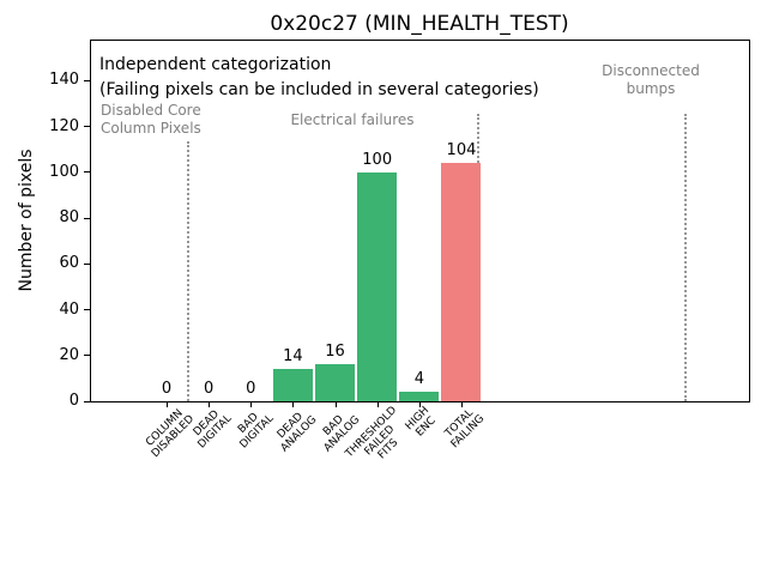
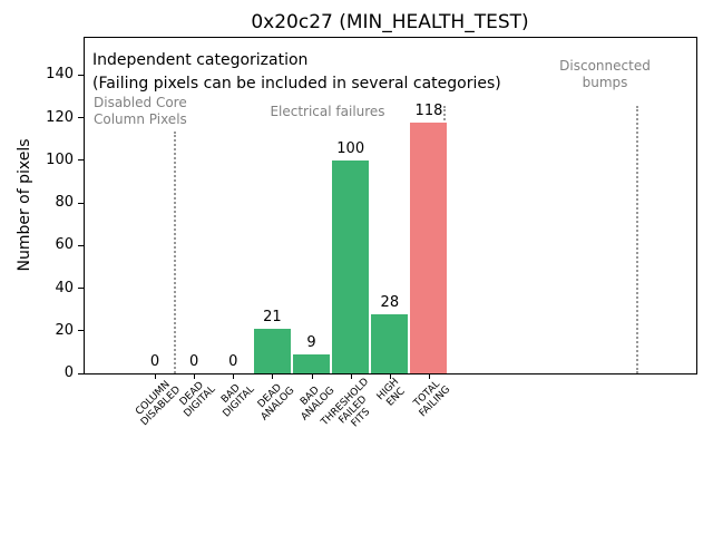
DEAD ANALOG: 14 -> 21
BAD ANALOG: 16 -> 9
HIGH ENC: 4 -> 28
TOTAL FAILING: 104 -> 118
